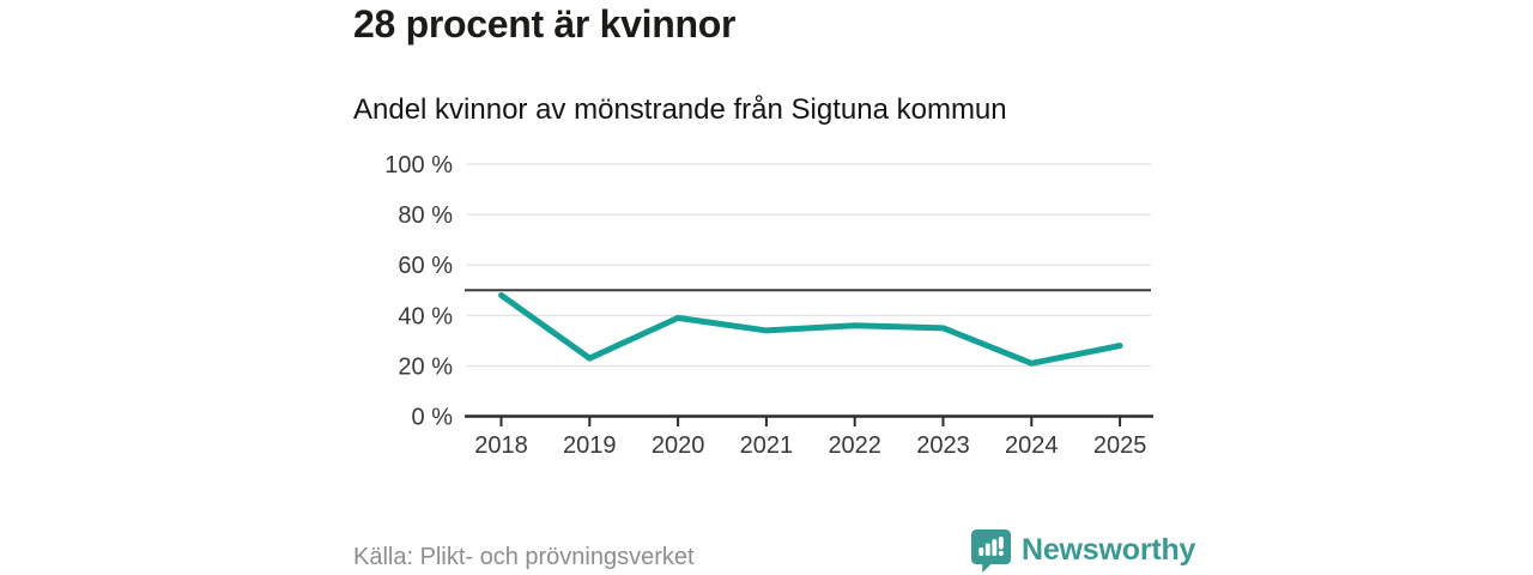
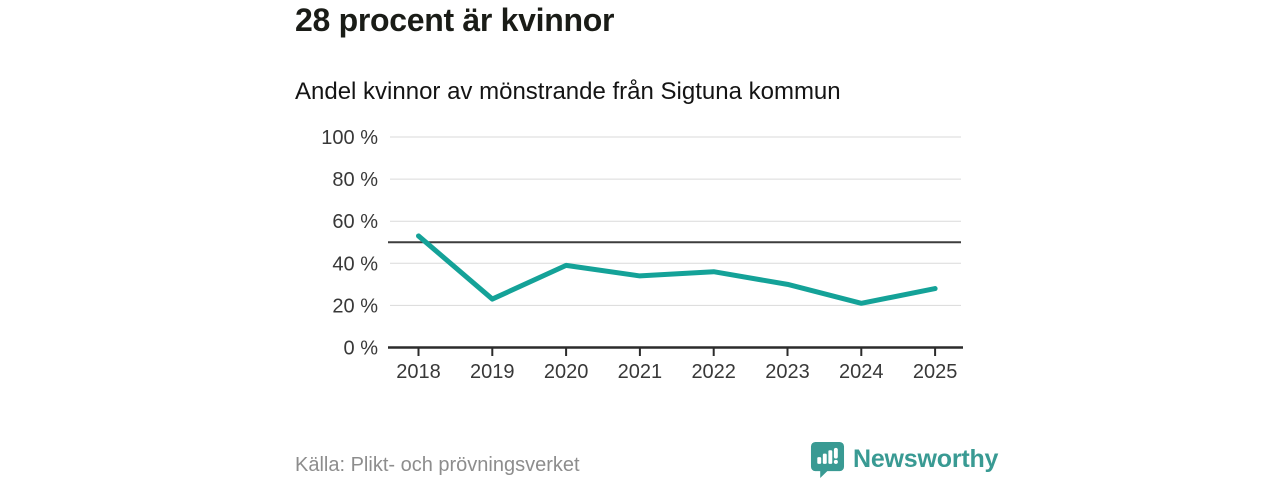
2018: 48% -> 53%
2023: 35% -> 30%
